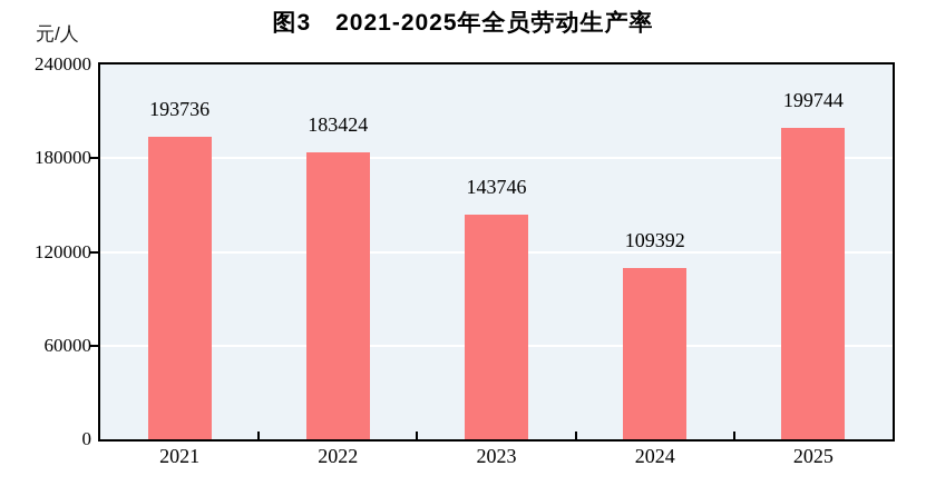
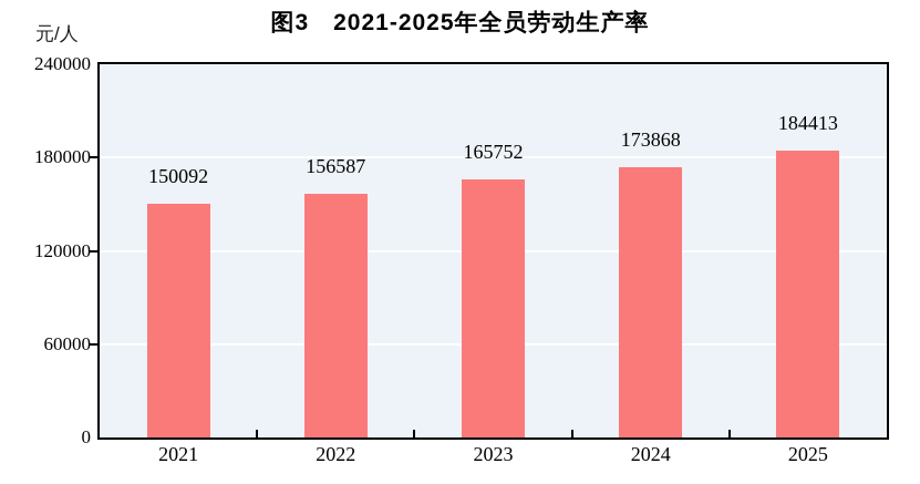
2021: 193736 -> 150092
2022: 183424 -> 156587
2023: 143746 -> 165752
2024: 109392 -> 173868
2025: 199744 -> 184413
